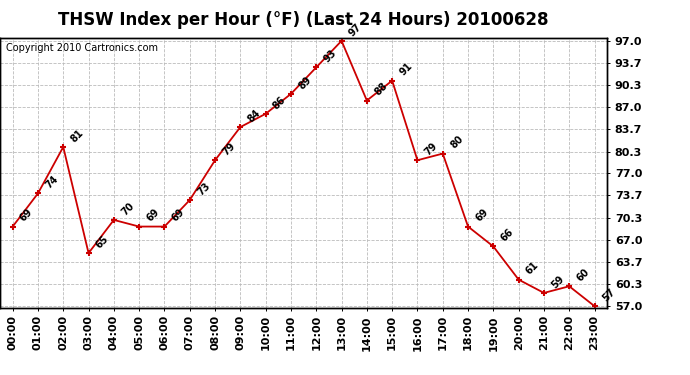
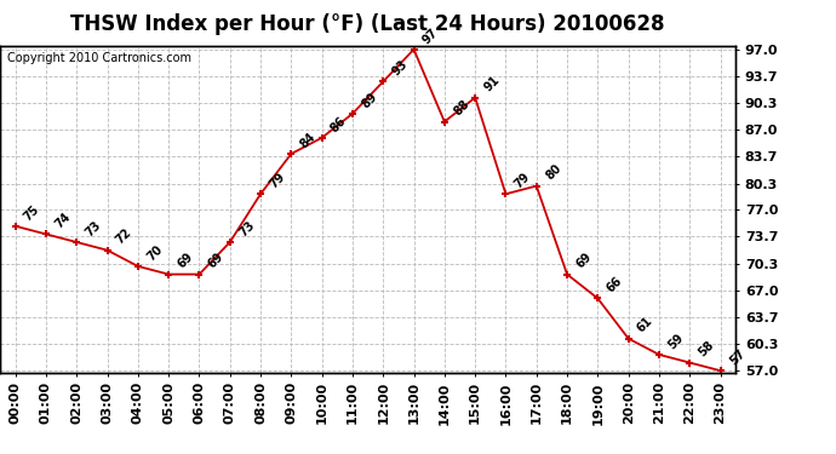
00:00: 69 -> 75
02:00: 81 -> 73
03:00: 65 -> 72
22:00: 60 -> 58
